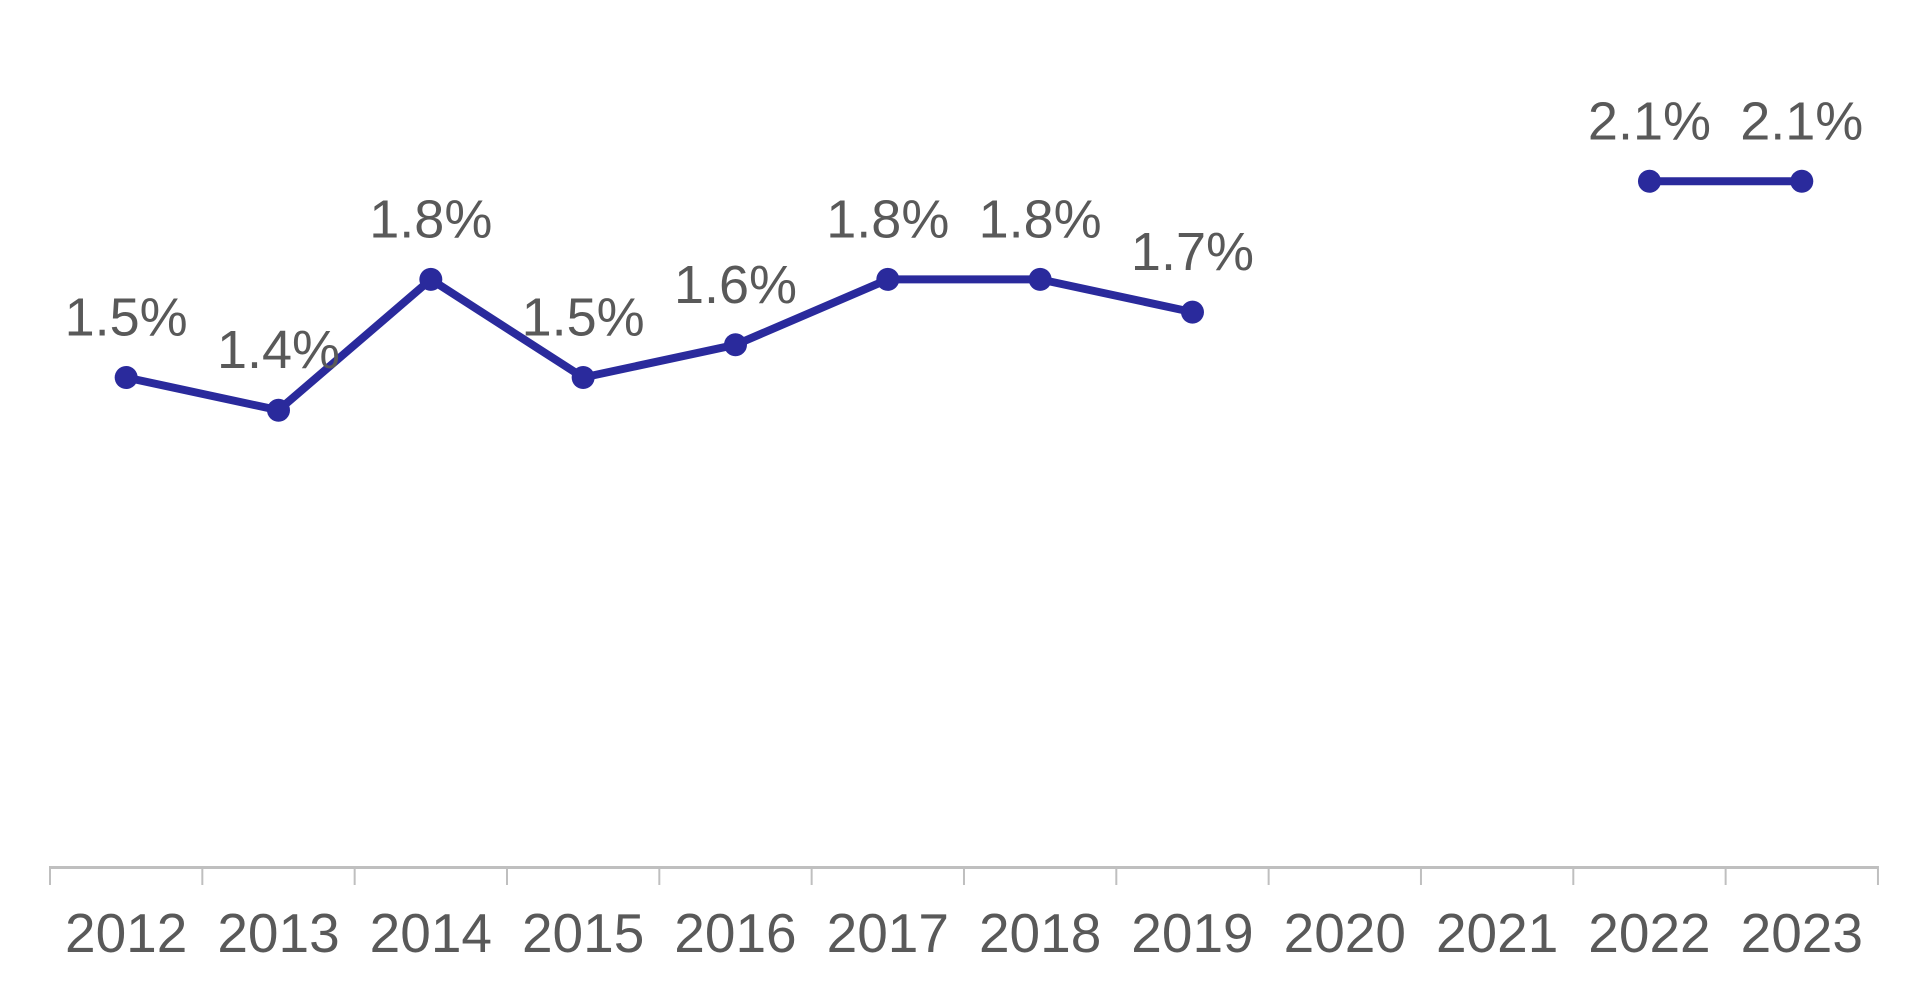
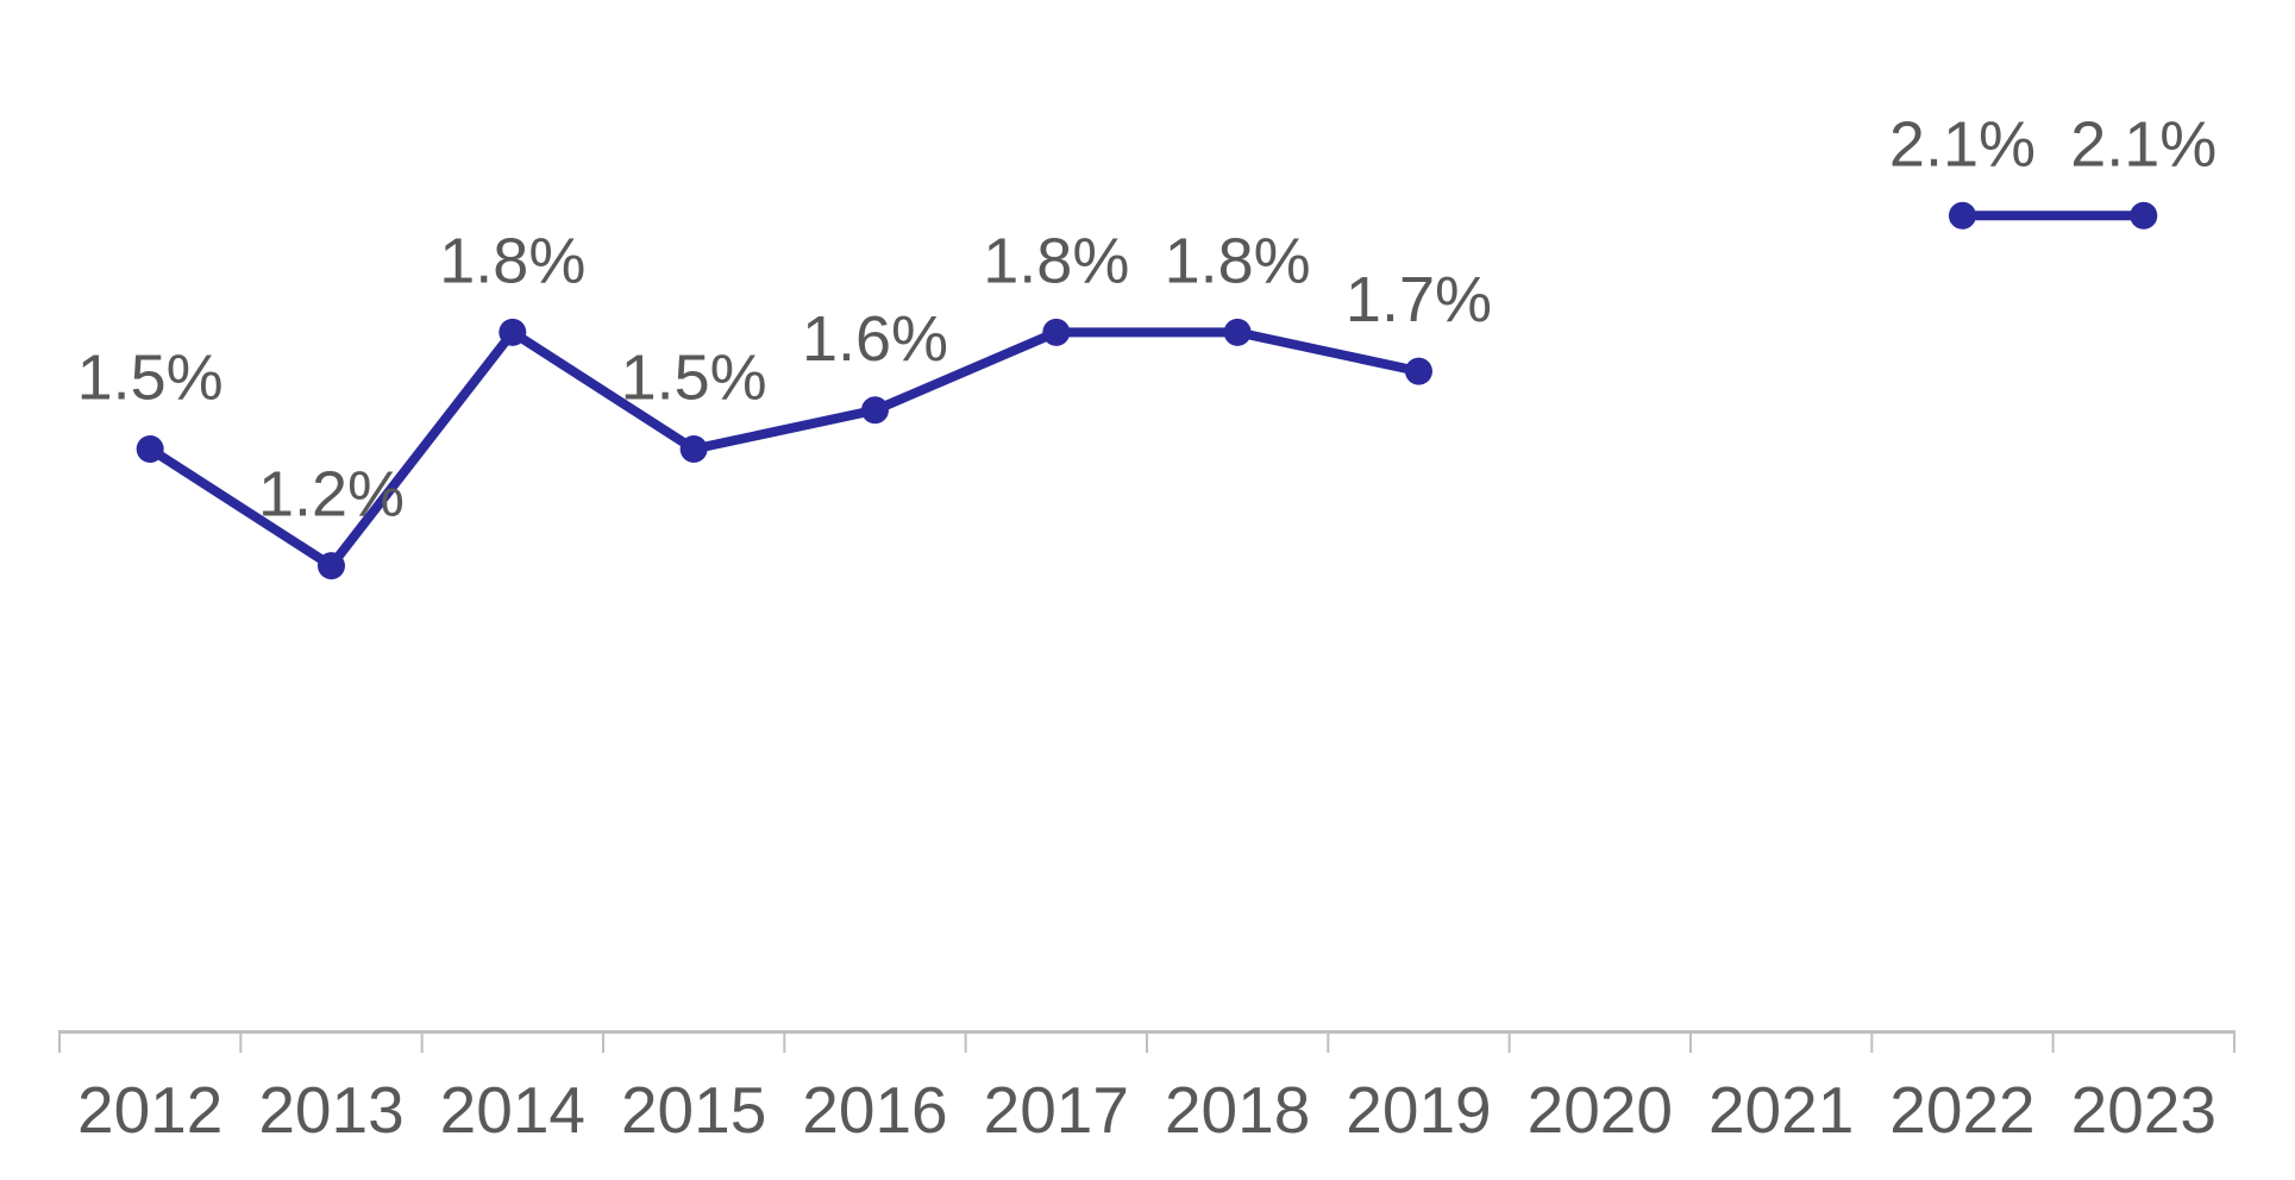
2013: 1.4% -> 1.2%
